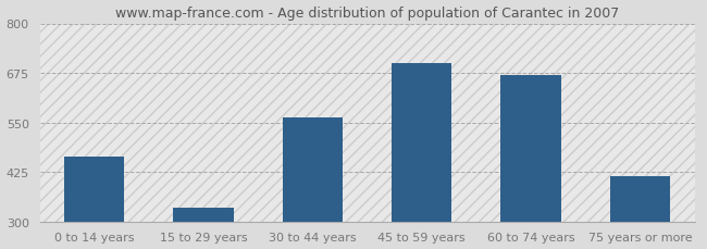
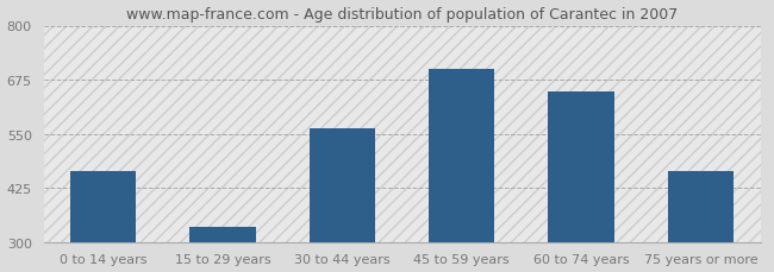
60 to 74 years: 670 -> 648
75 years or more: 415 -> 463
